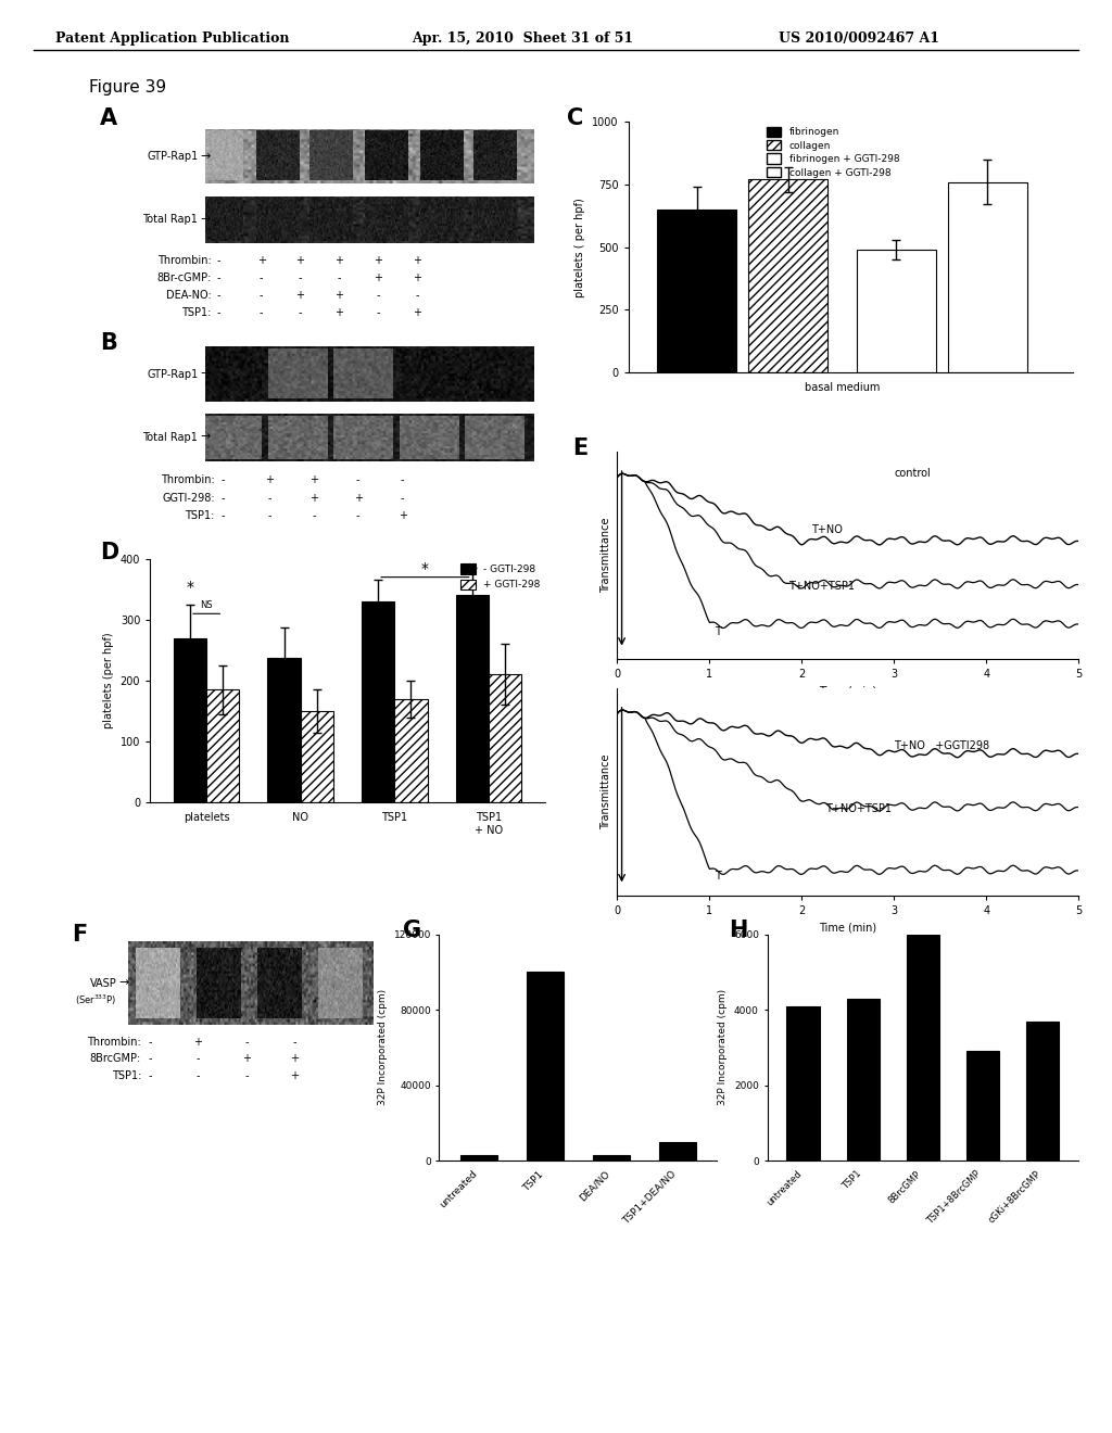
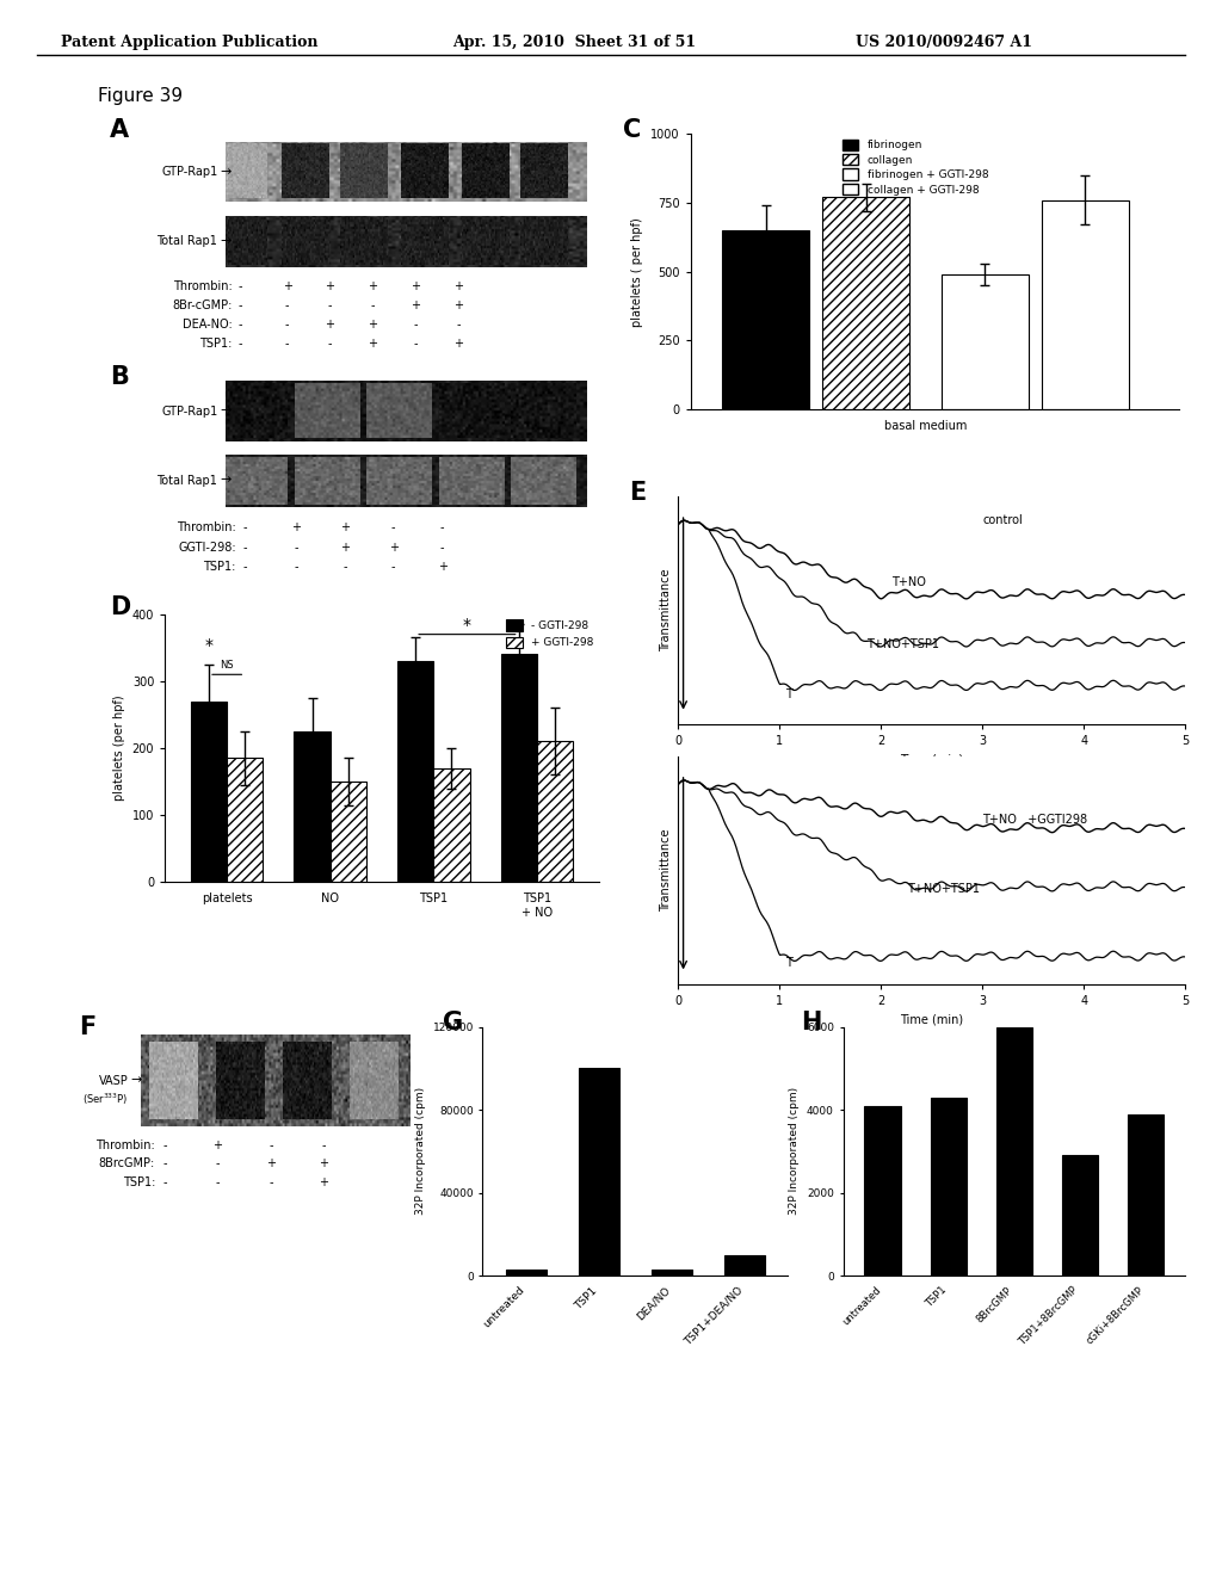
- GGTI-298/NO: 238 -> 225
cGKi+8BrcGMP: 3700 -> 3900
